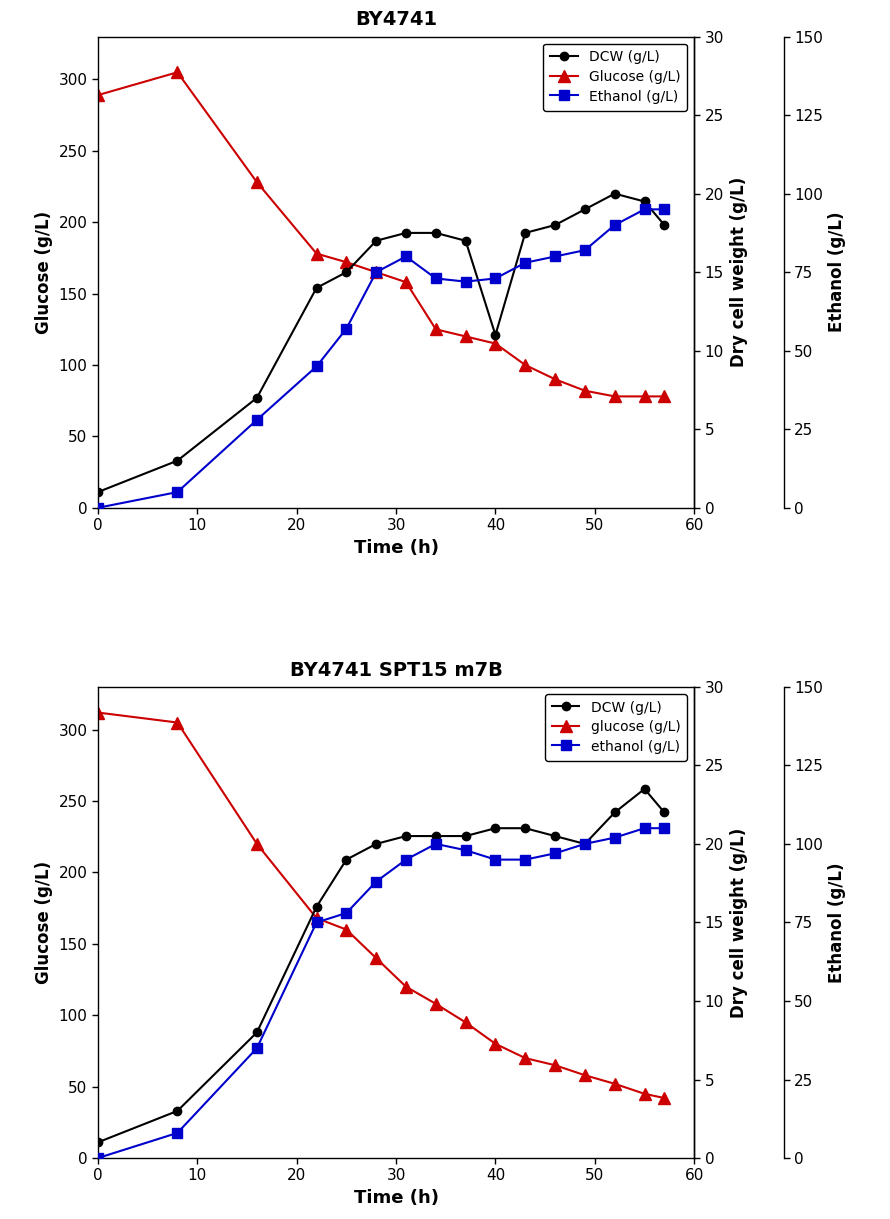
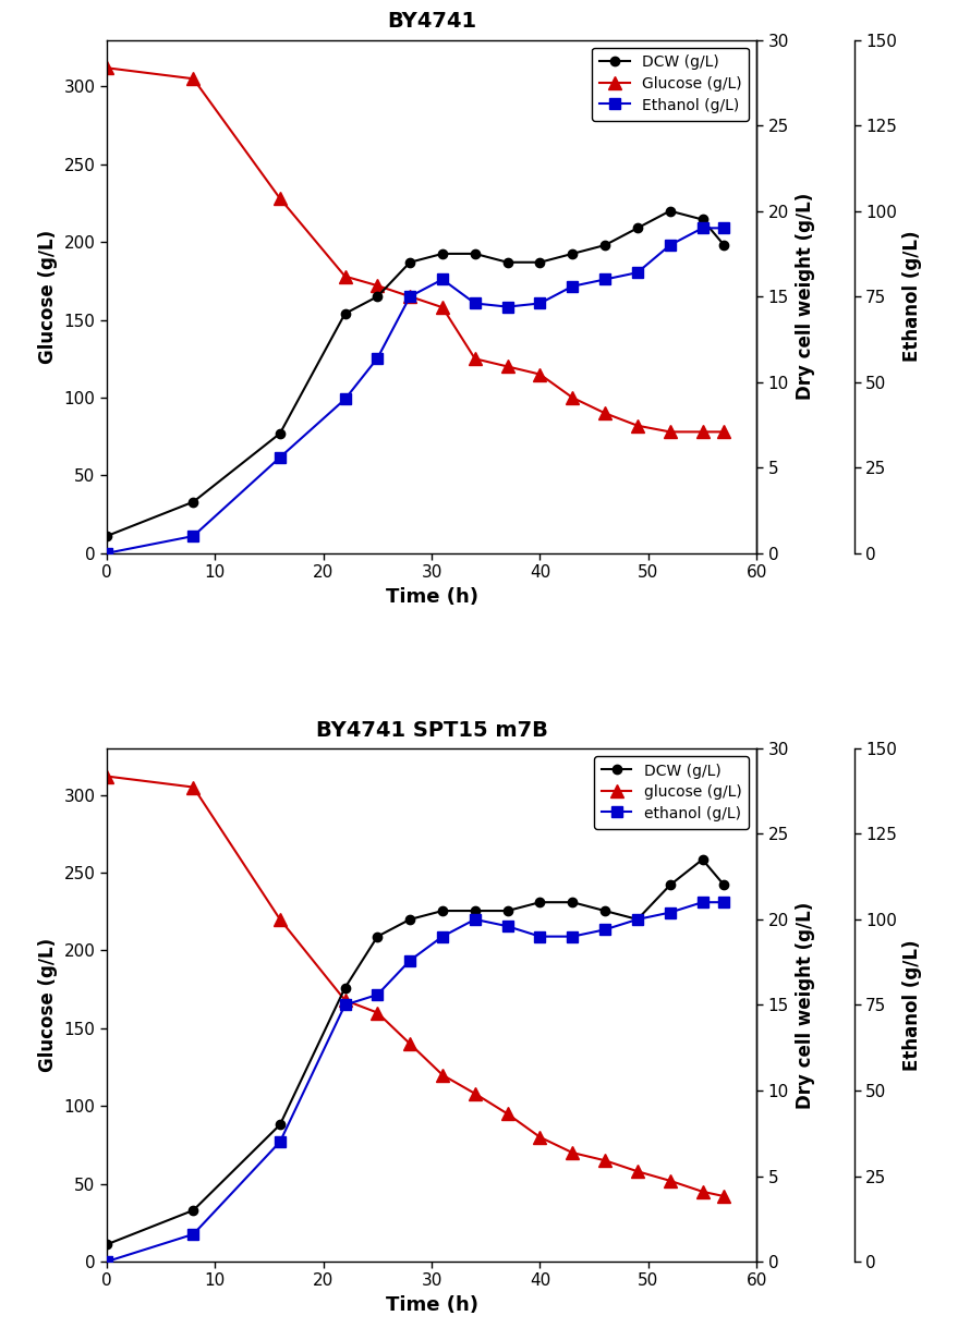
BY4741/Glucose (g/L)/0: 289 -> 312
BY4741/DCW (g/L)/40: 11.0 -> 17.0
